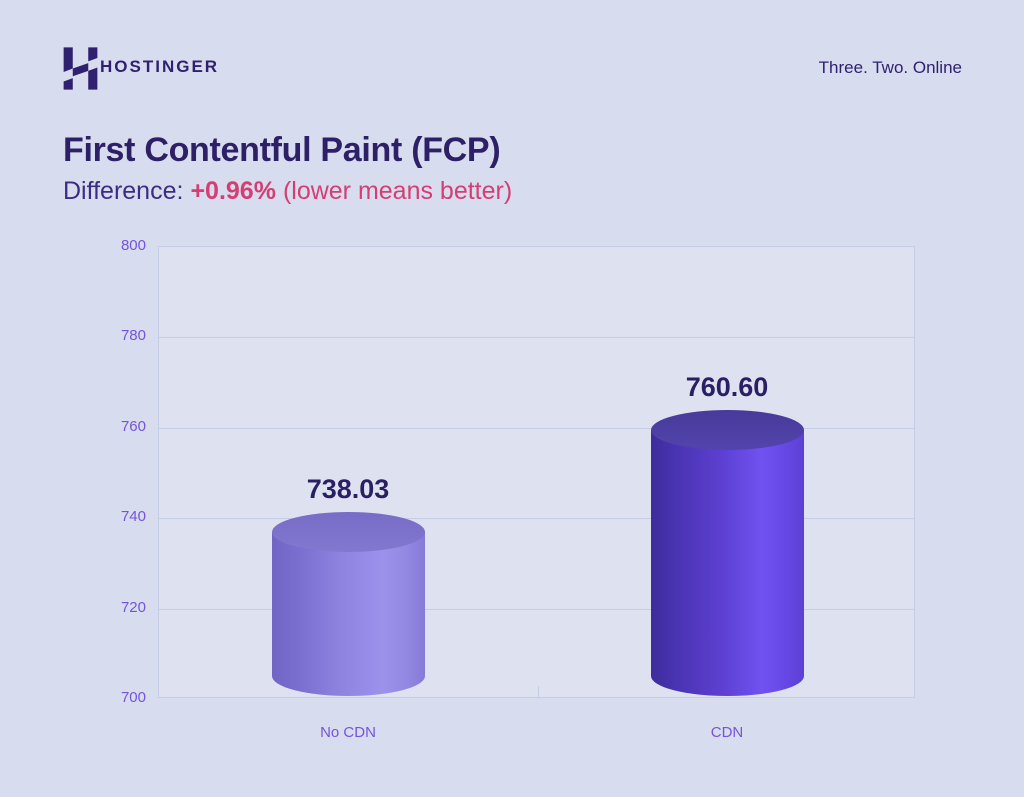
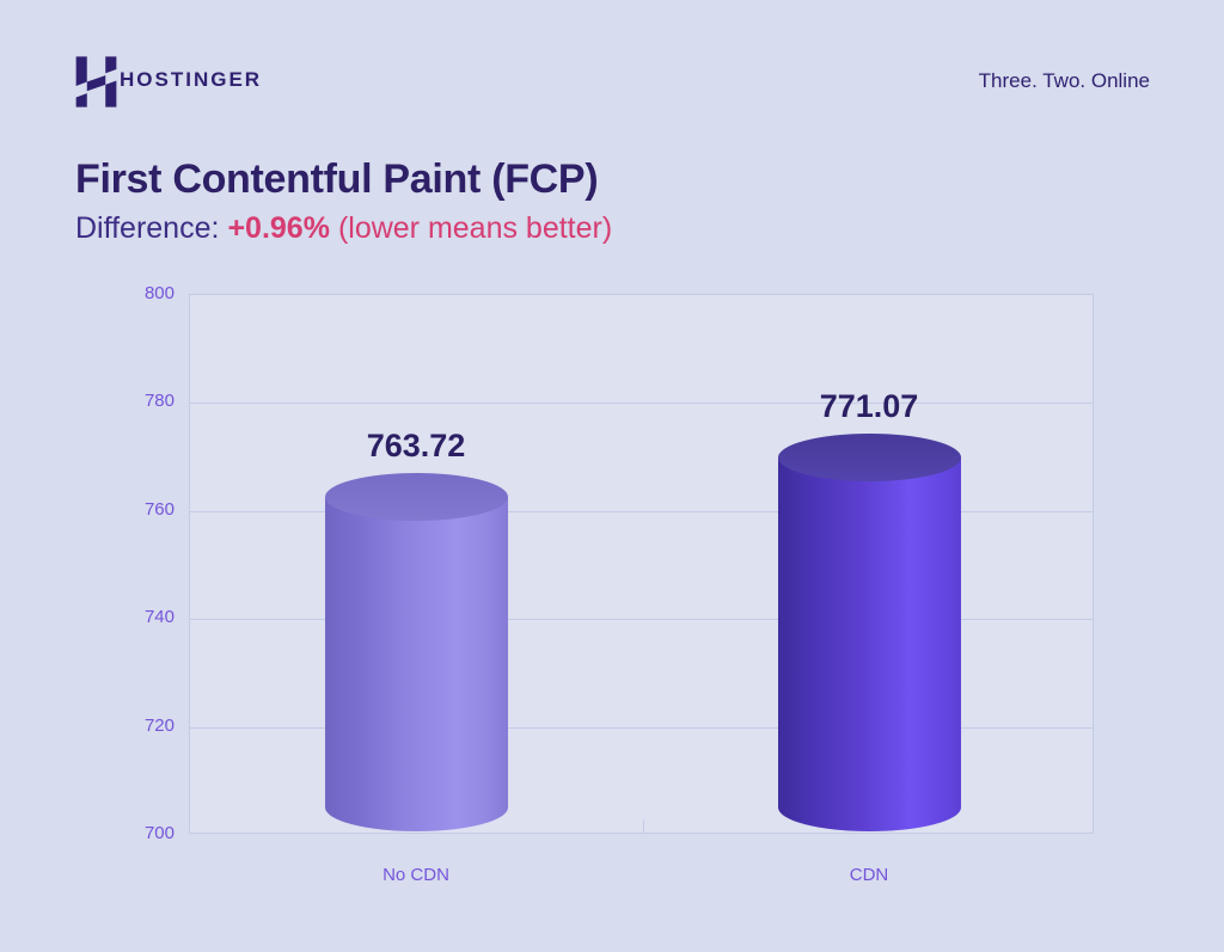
No CDN: 738.03 -> 763.72
CDN: 760.60 -> 771.07
